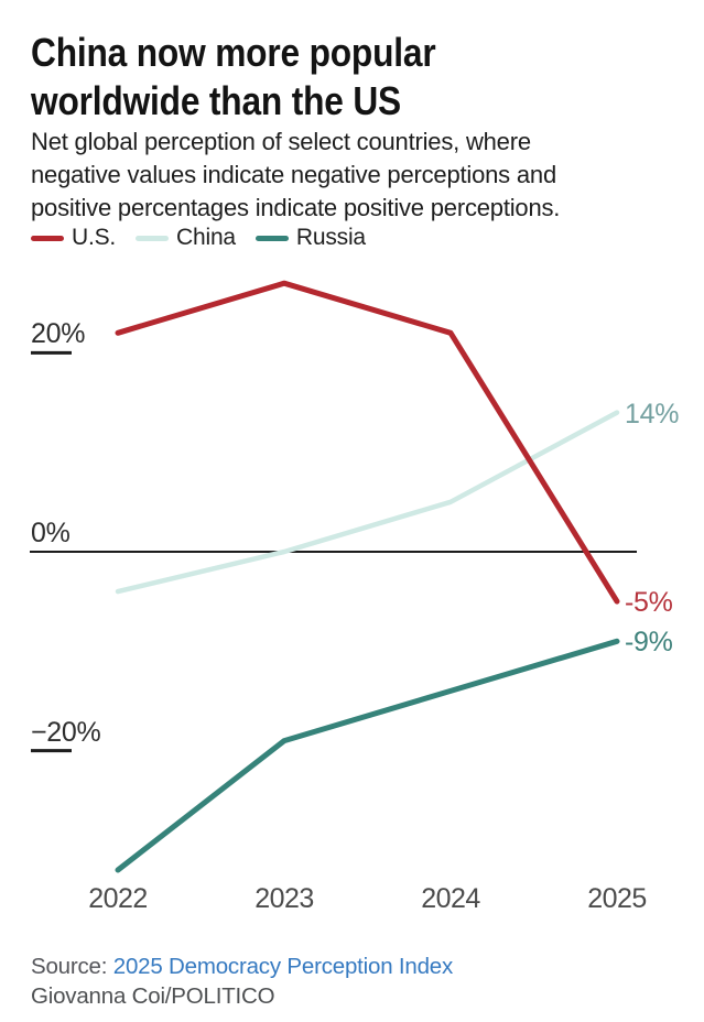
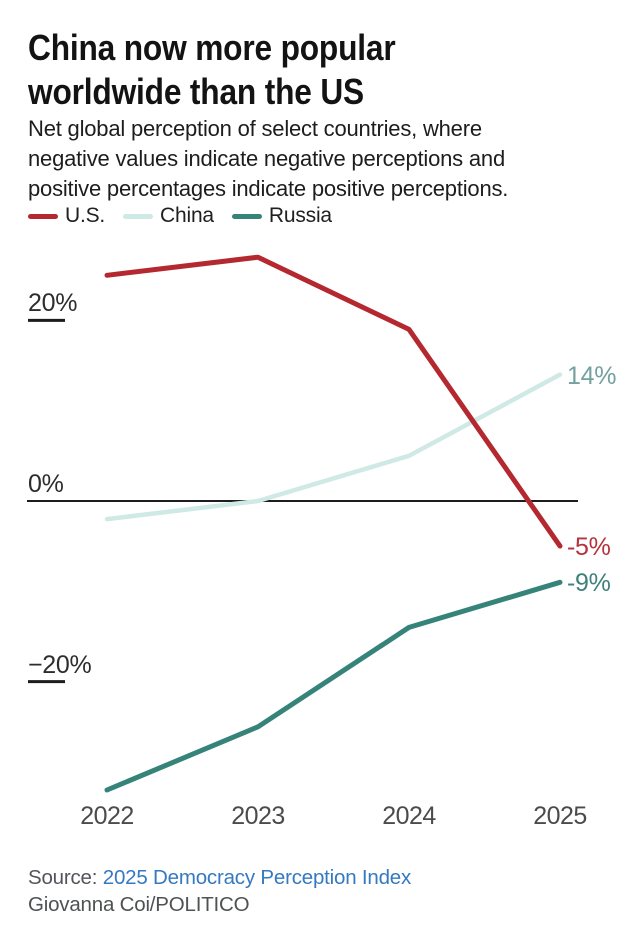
U.S./2022: 22% -> 25%
China/2022: -4% -> -2%
Russia/2023: -19% -> -25%
U.S./2024: 22% -> 19%
